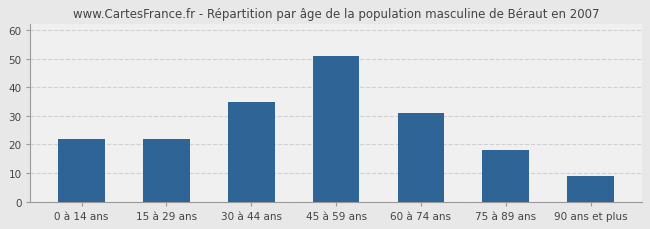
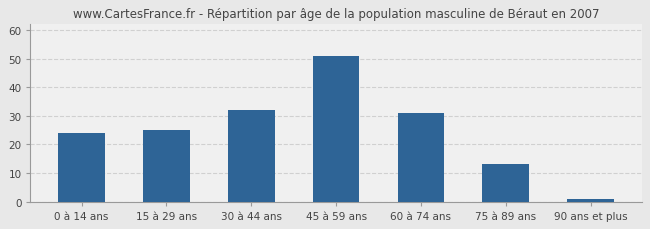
0 à 14 ans: 22 -> 24
15 à 29 ans: 22 -> 25
30 à 44 ans: 35 -> 32
75 à 89 ans: 18 -> 13
90 ans et plus: 9 -> 1
